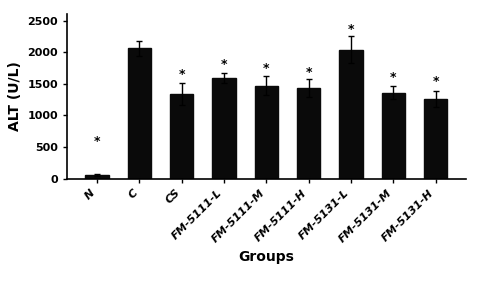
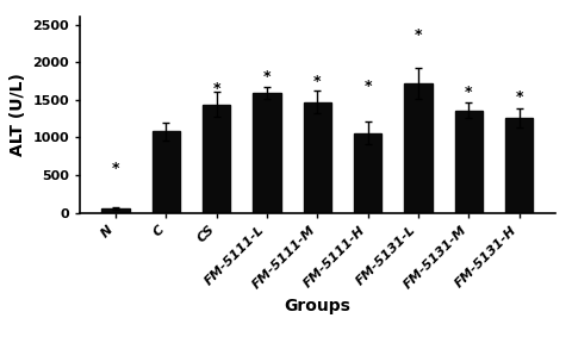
C: 2060 -> 1080
CS: 1340 -> 1440
FM-5111-H: 1430 -> 1060
FM-5131-L: 2040 -> 1720
